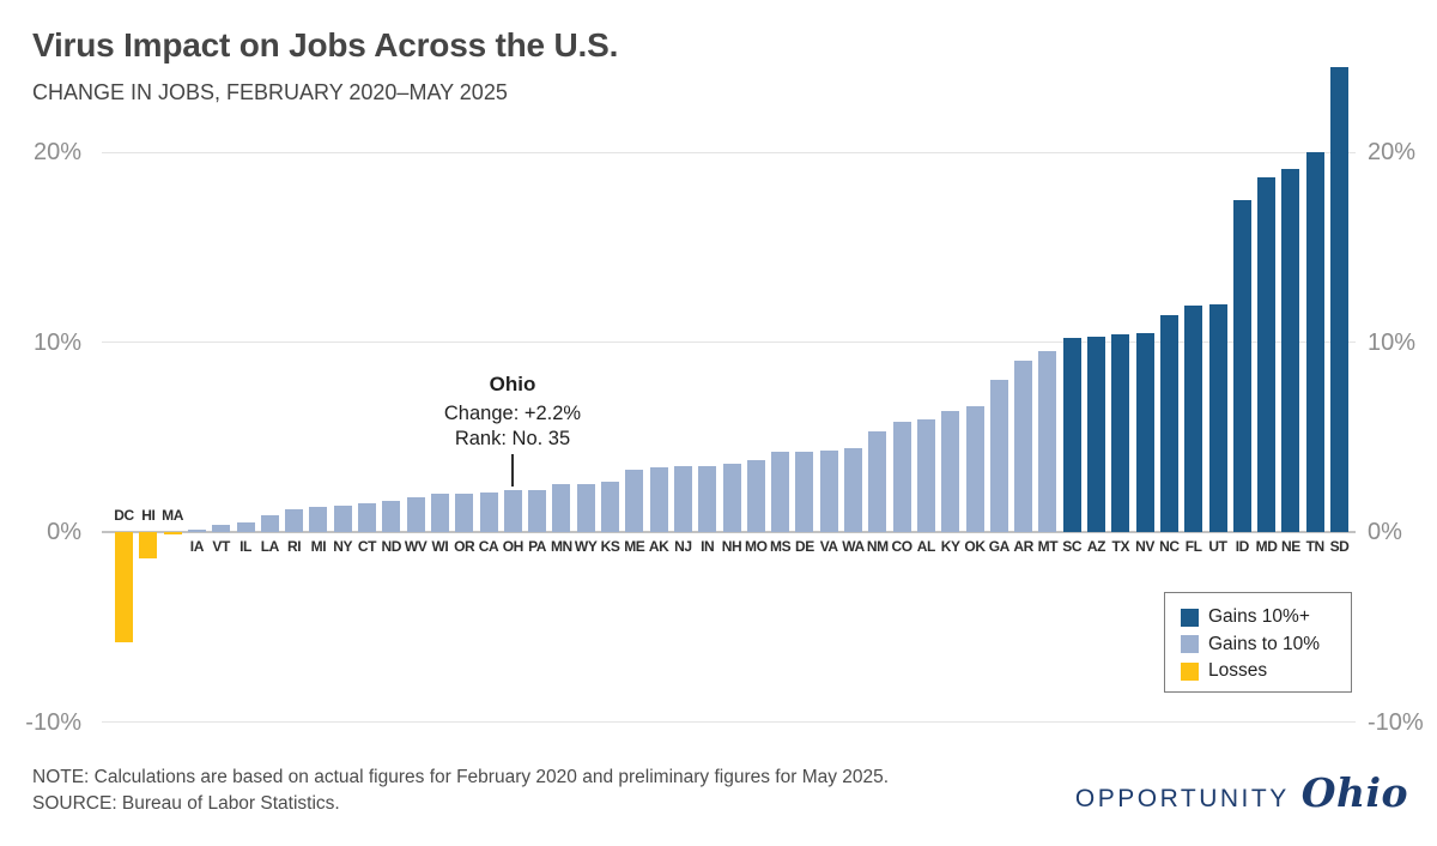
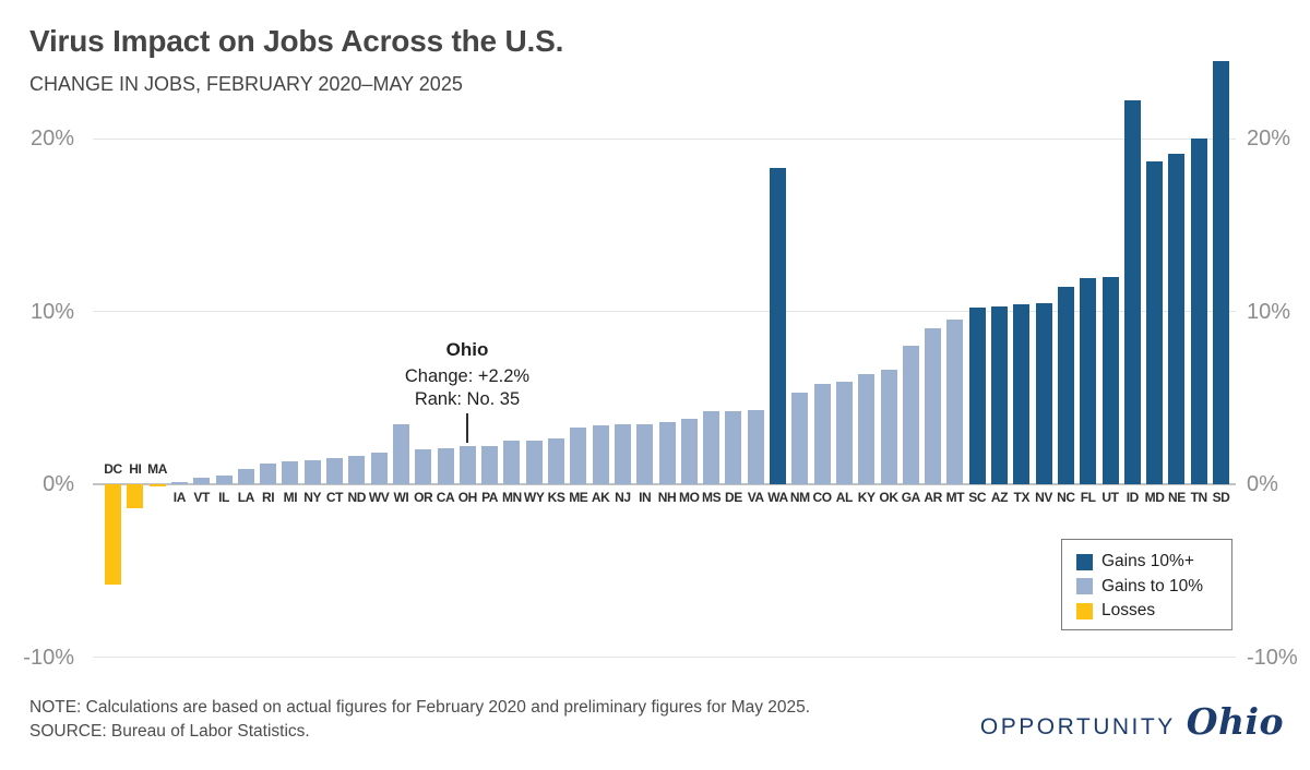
WI: 2.0% -> 3.5%
WA: 4.4% -> 18.3%
ID: 17.5% -> 22.2%
